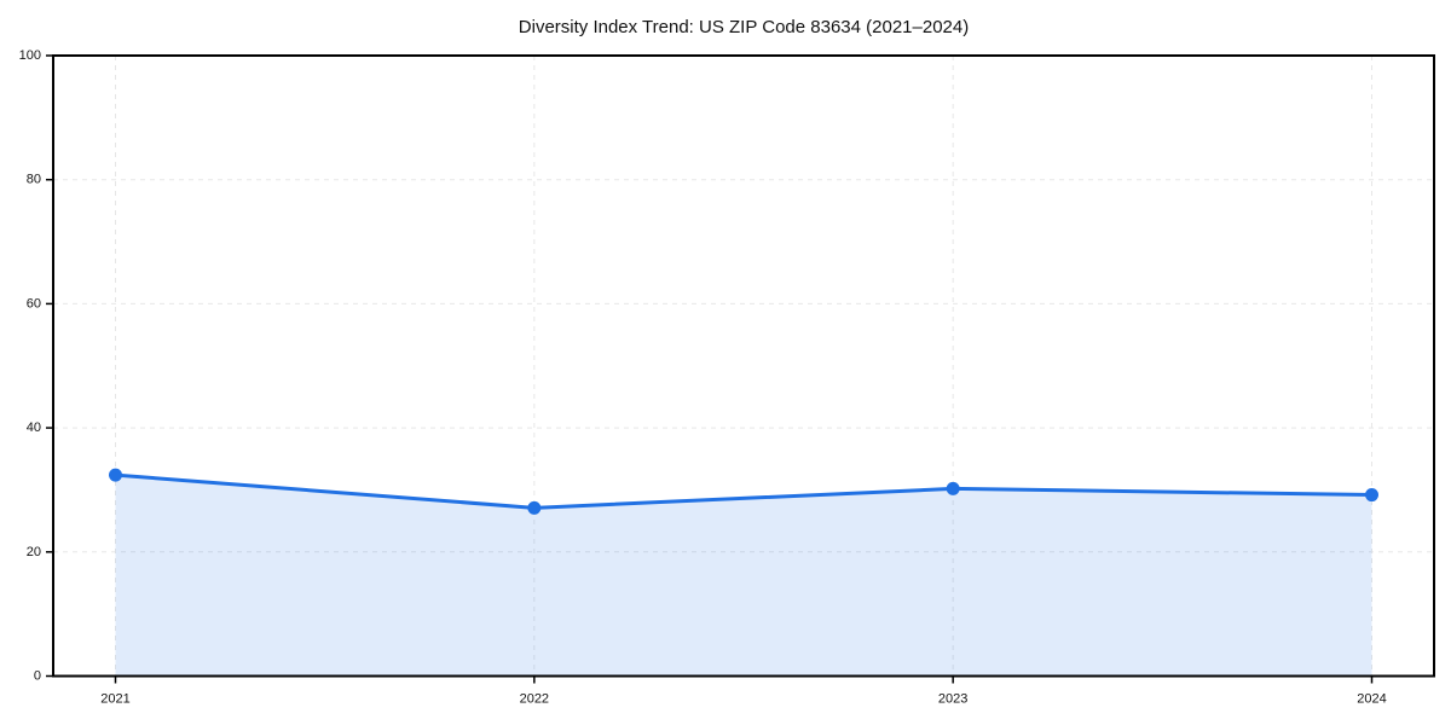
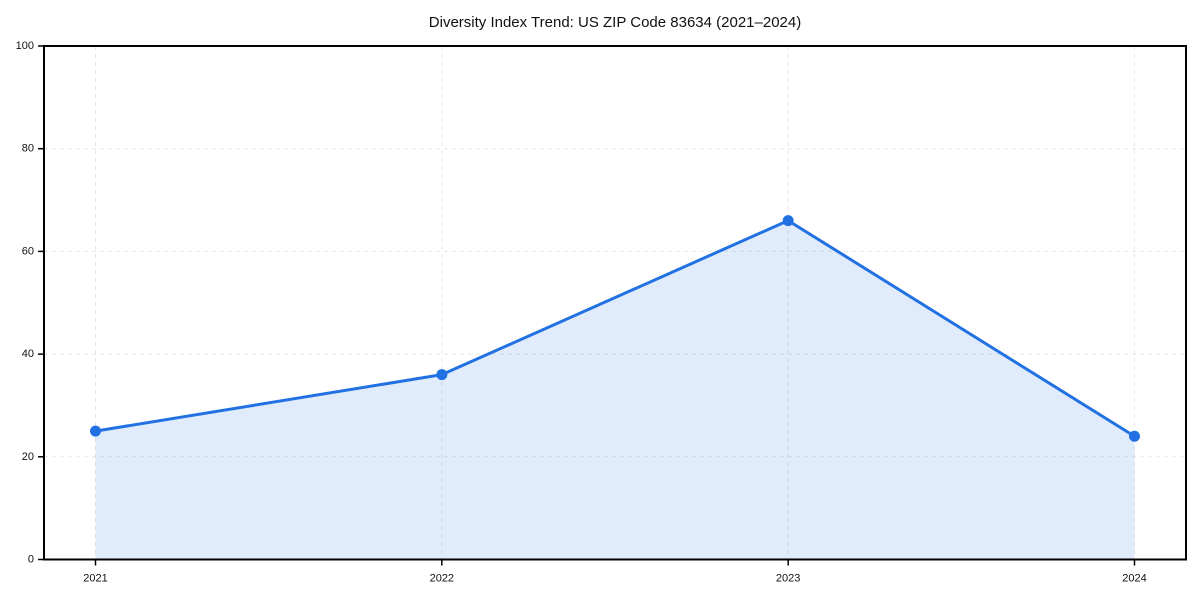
2021: 32 -> 25
2022: 27 -> 36
2023: 30 -> 66
2024: 29 -> 24
